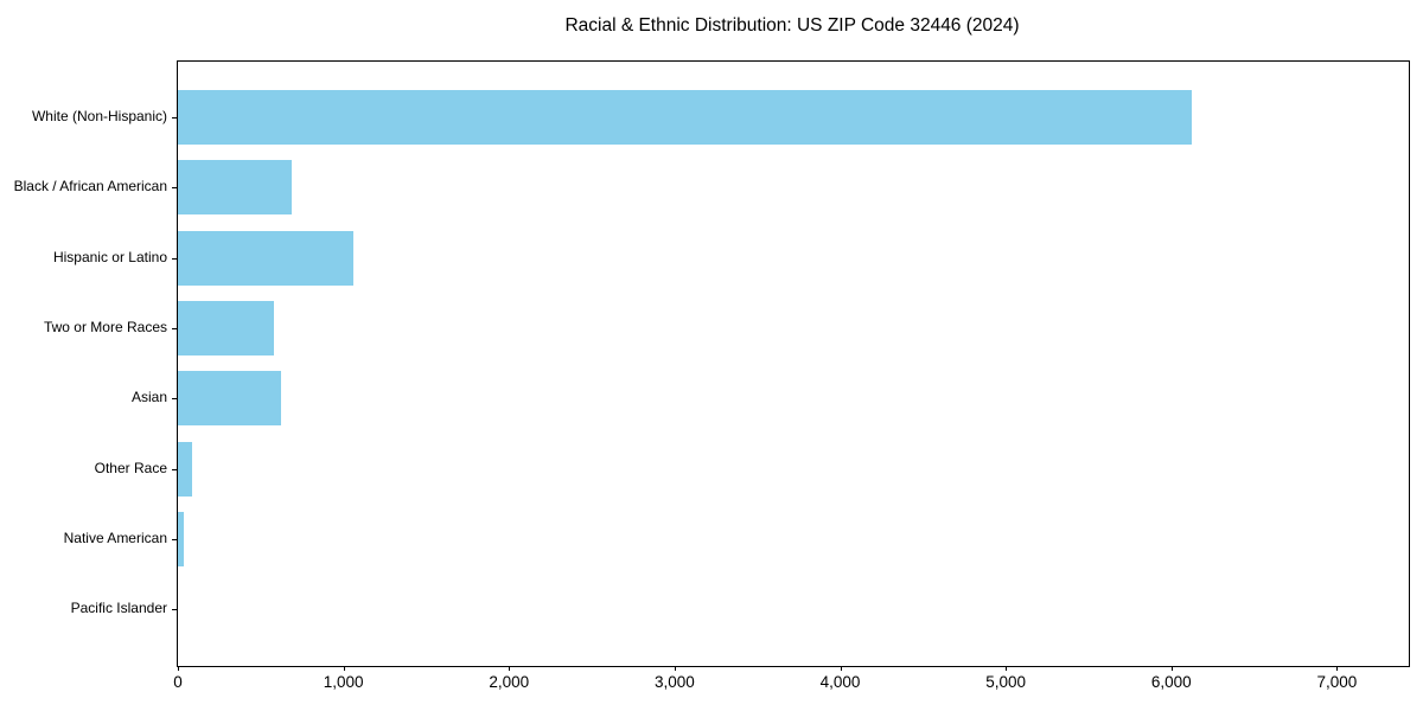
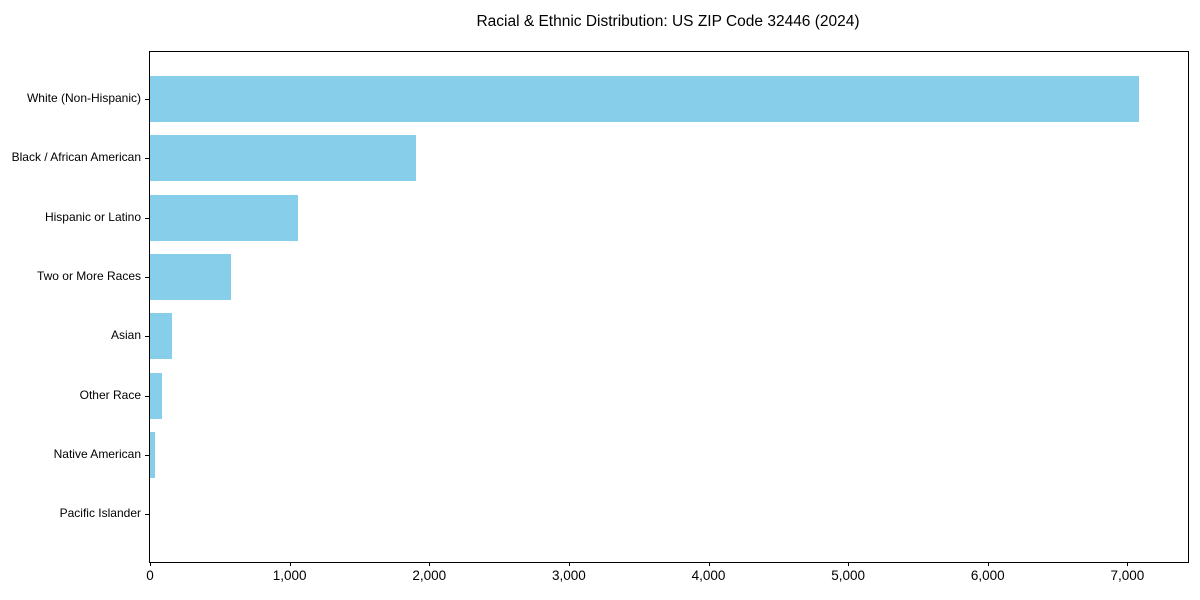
White (Non-Hispanic): 6120 -> 7080
Black / African American: 690 -> 1900
Asian: 620 -> 160
